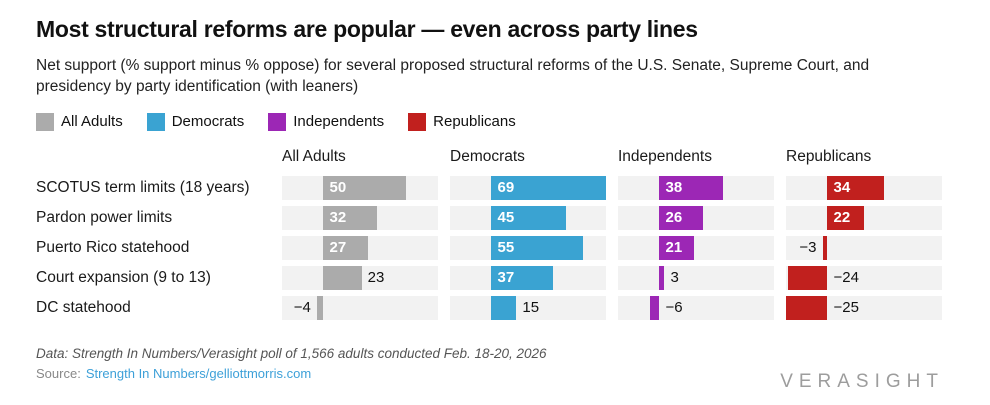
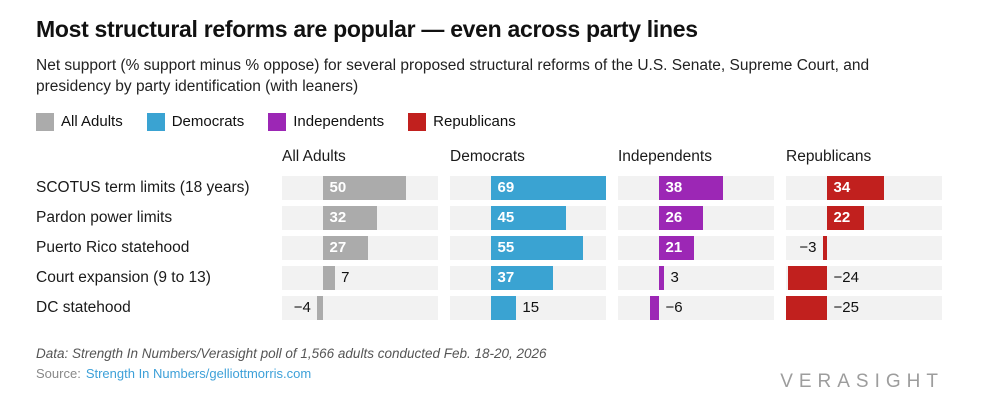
All Adults/Court expansion (9 to 13): 23 -> 7
